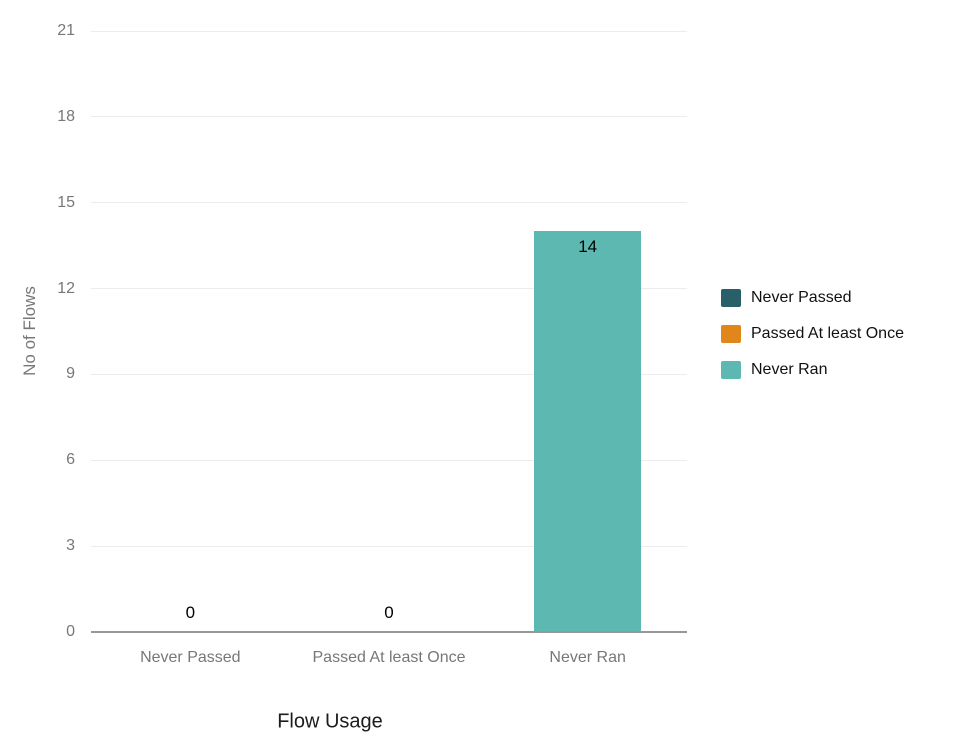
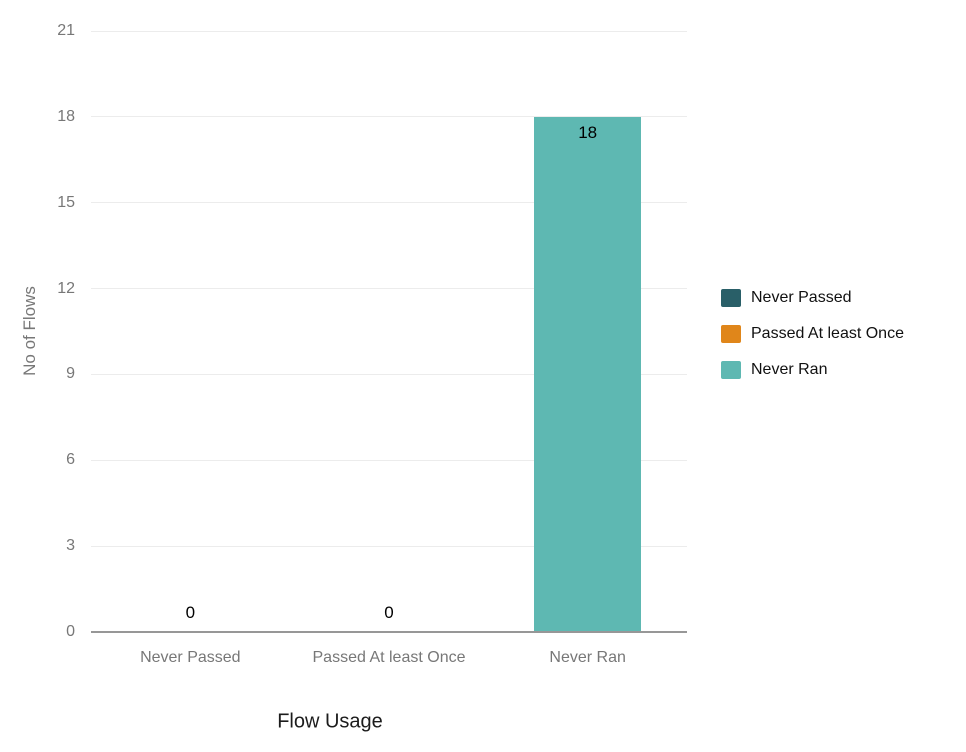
Never Ran: 14 -> 18
